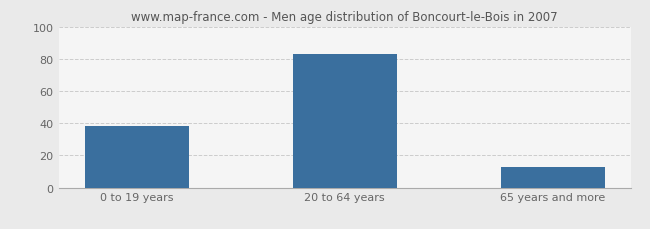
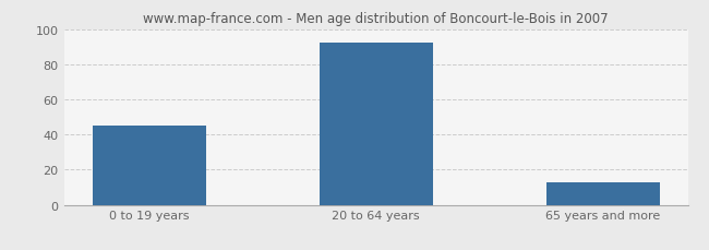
0 to 19 years: 38 -> 45
20 to 64 years: 83 -> 92
